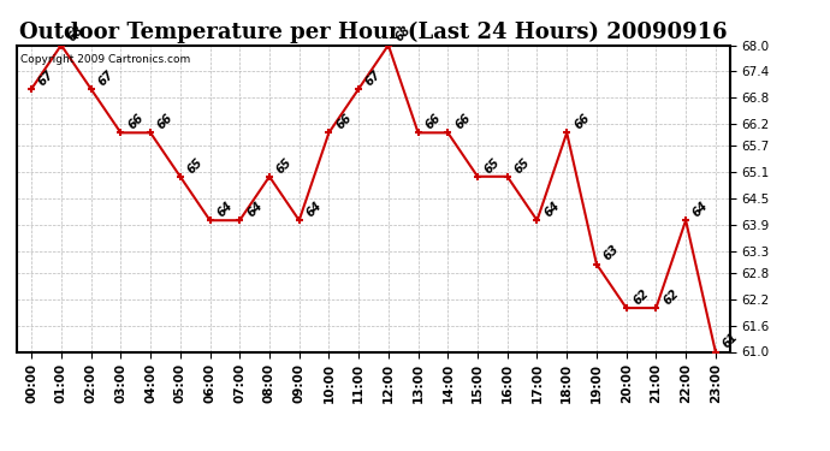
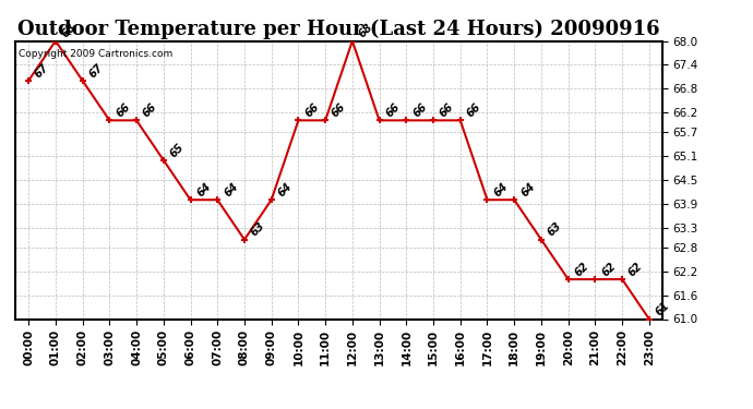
08:00: 65 -> 63
11:00: 67 -> 66
15:00: 65 -> 66
16:00: 65 -> 66
18:00: 66 -> 64
22:00: 64 -> 62
